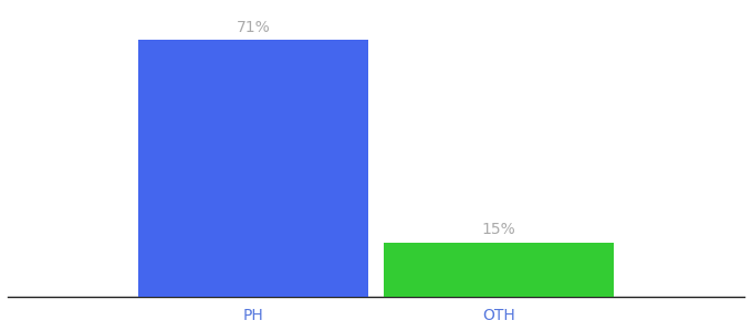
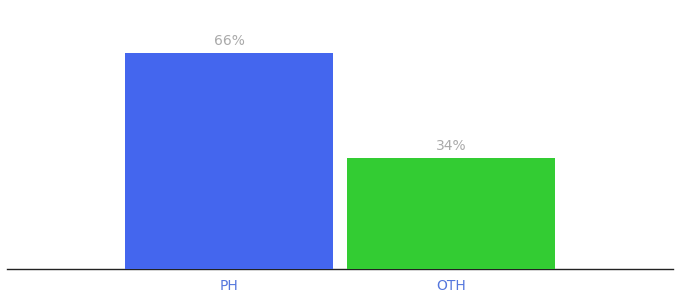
PH: 71% -> 66%
OTH: 15% -> 34%
